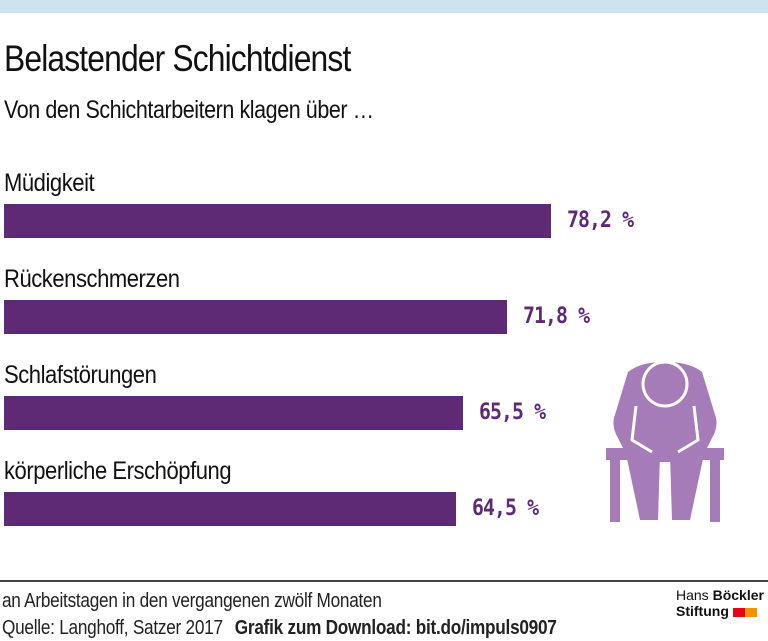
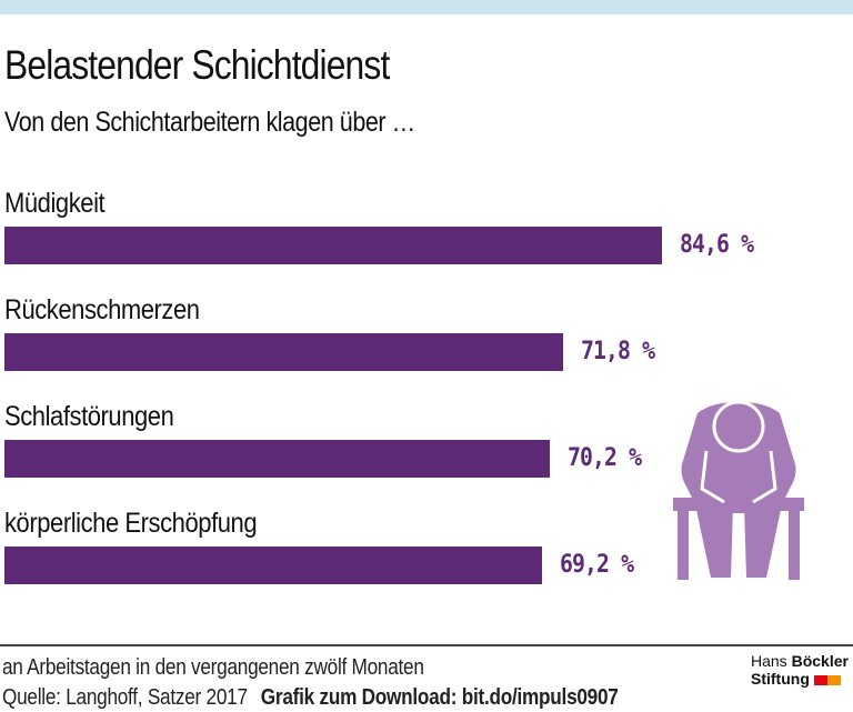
Müdigkeit: 78,2 -> 84,6
Schlafstörungen: 65,5 -> 70,2
körperliche Erschöpfung: 64,5 -> 69,2
